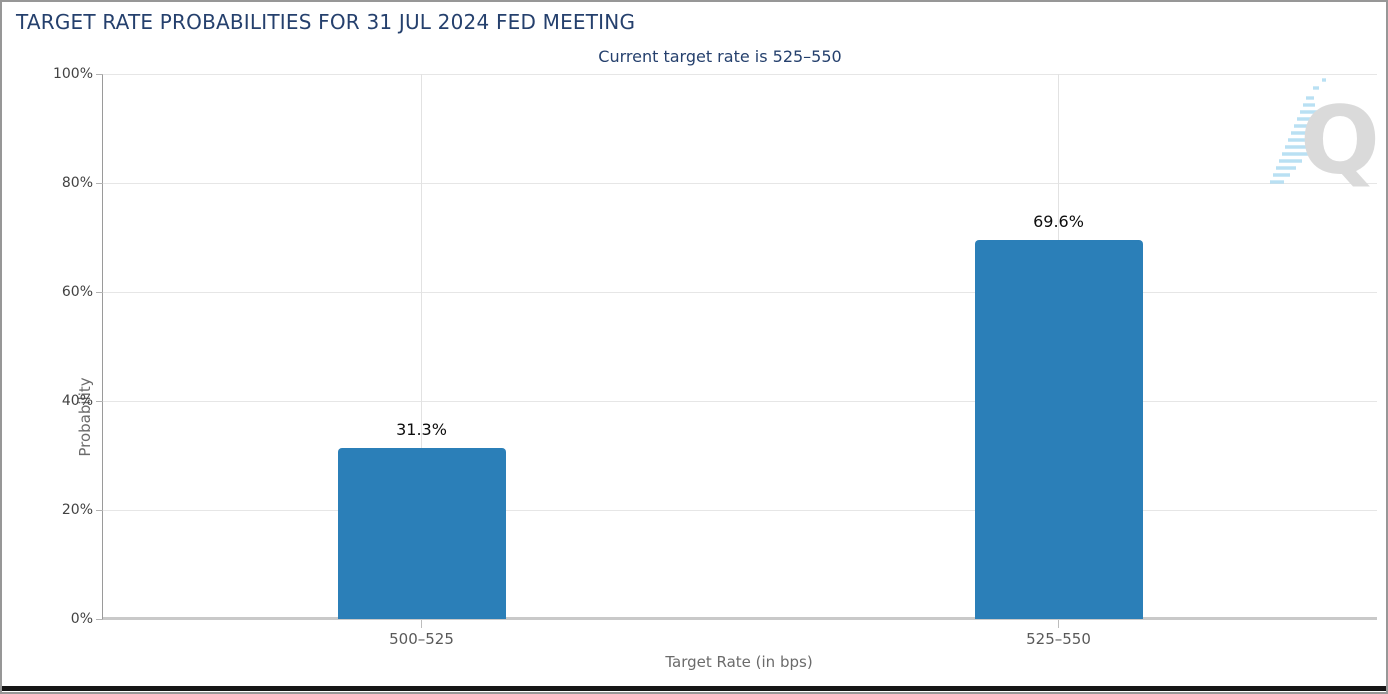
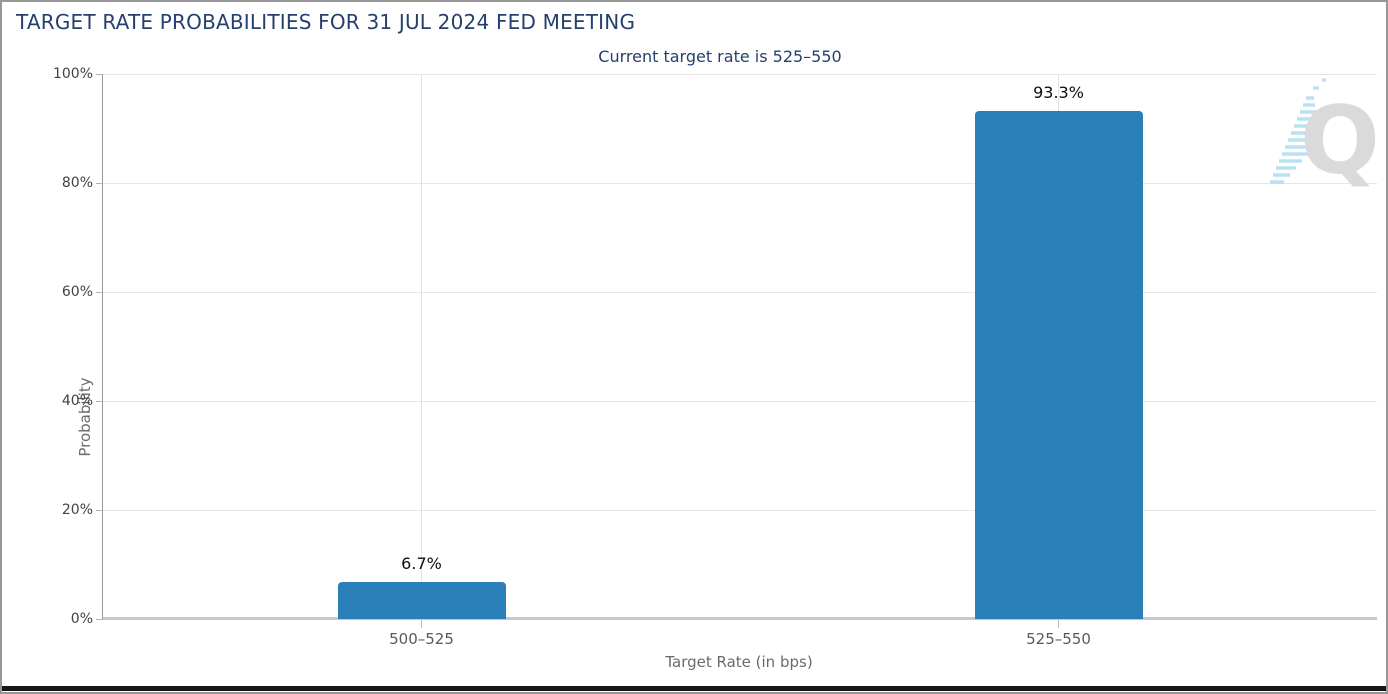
500–525: 31.3% -> 6.7%
525–550: 69.6% -> 93.3%
